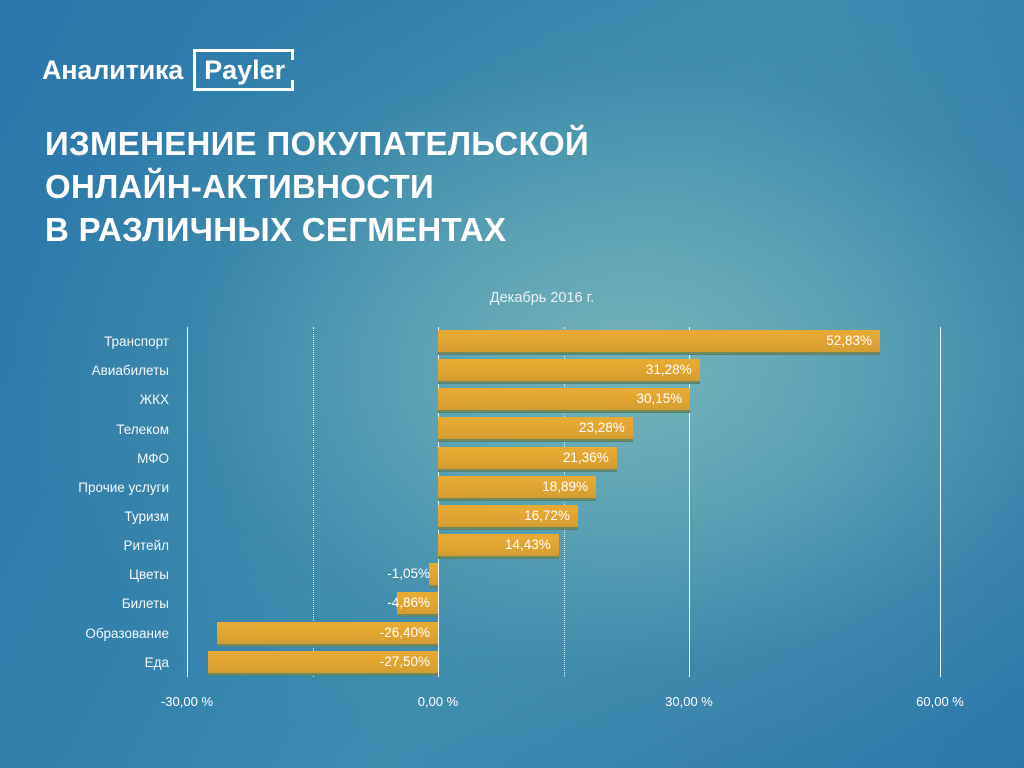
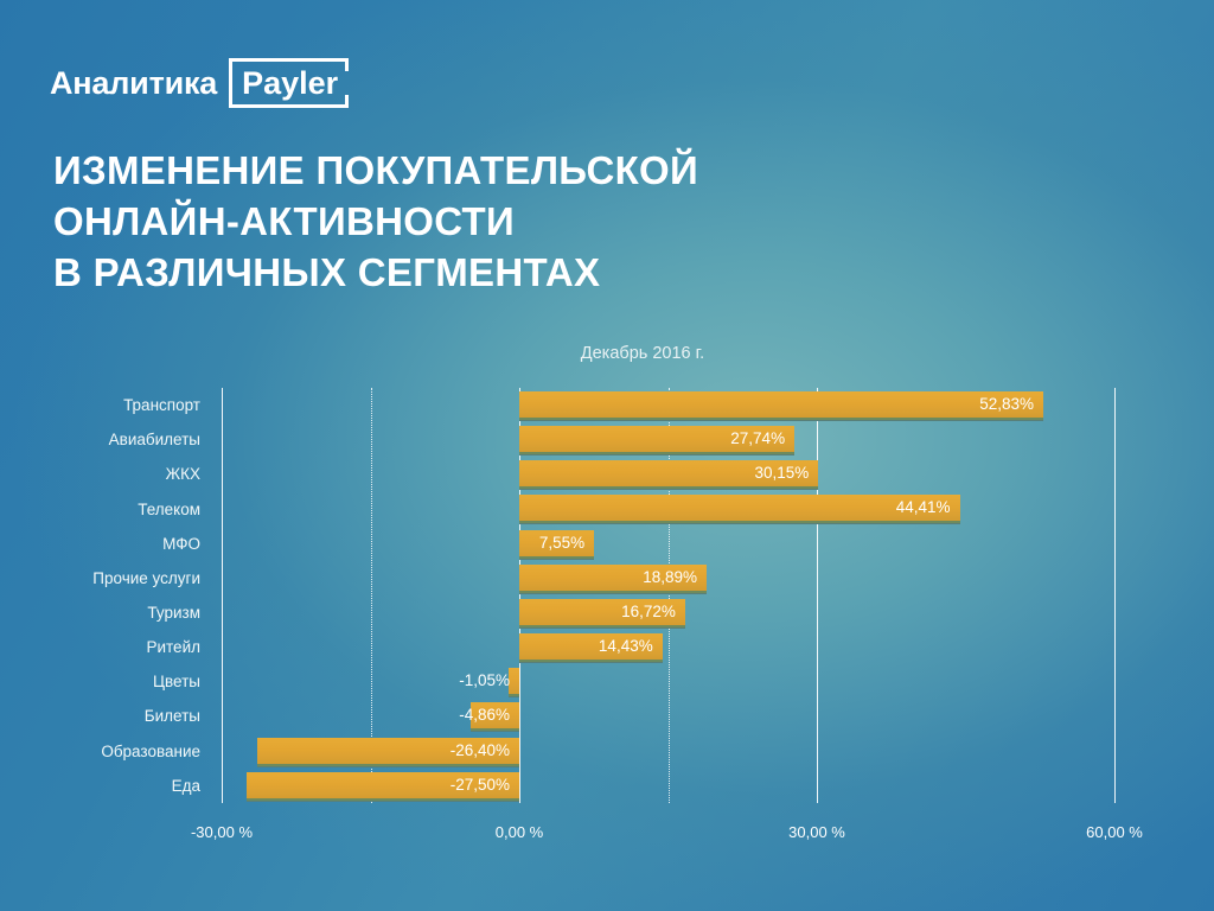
Авиабилеты: 31,28% -> 27,74%
Телеком: 23,28% -> 44,41%
МФО: 21,36% -> 7,55%
